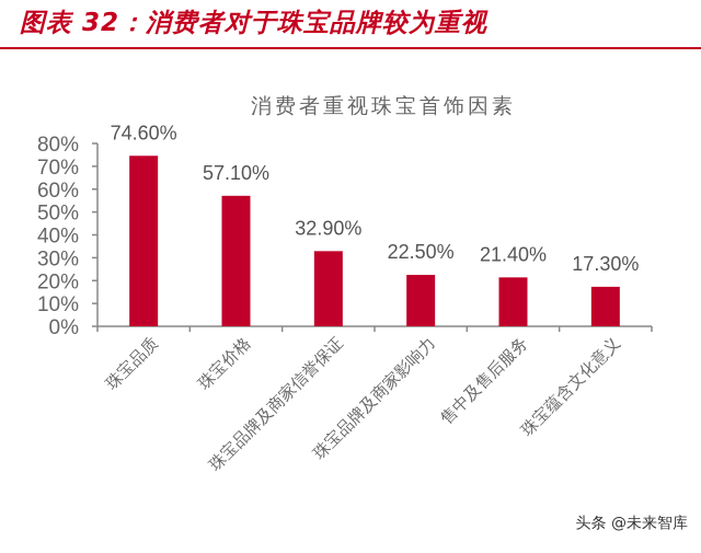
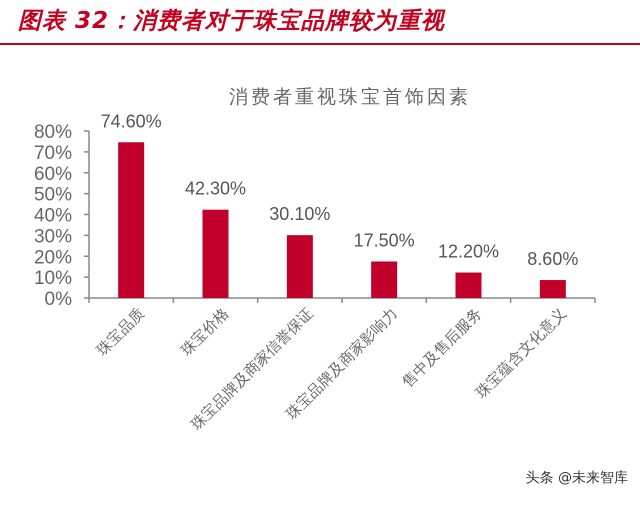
珠宝价格: 57.10% -> 42.30%
珠宝品牌及商家信誉保证: 32.90% -> 30.10%
珠宝品牌及商家影响力: 22.50% -> 17.50%
售中及售后服务: 21.40% -> 12.20%
珠宝蕴含文化意义: 17.30% -> 8.60%
